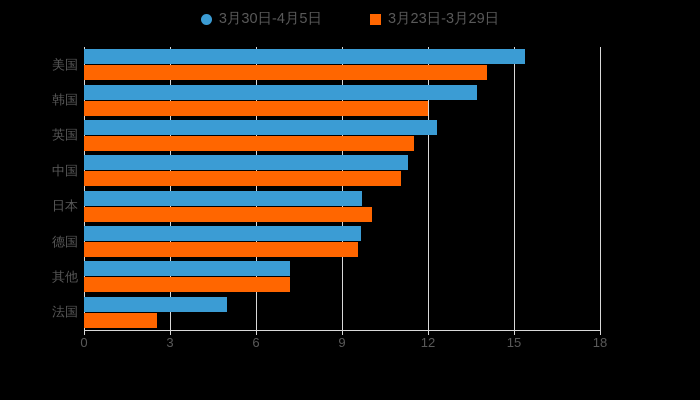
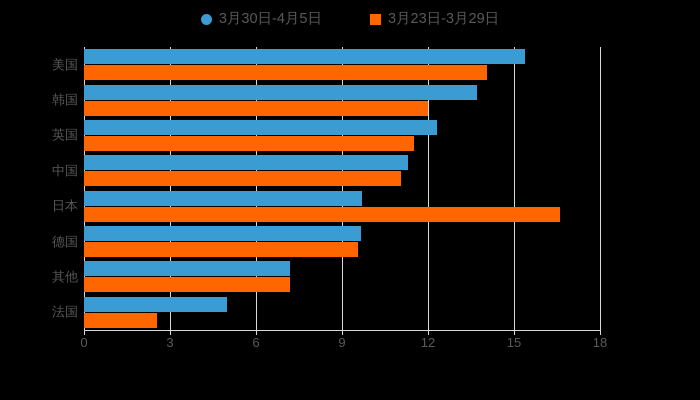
3月23日-3月29日/日本: 10.1 -> 16.6
